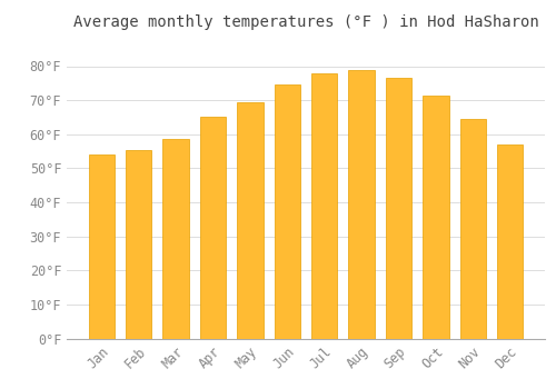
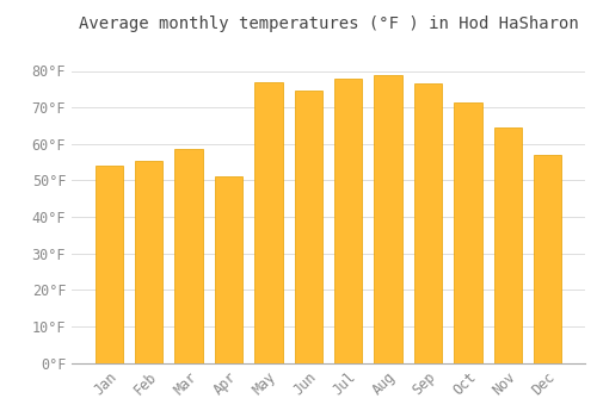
Apr: 65.0°F -> 51.0°F
May: 69.5°F -> 77.0°F
